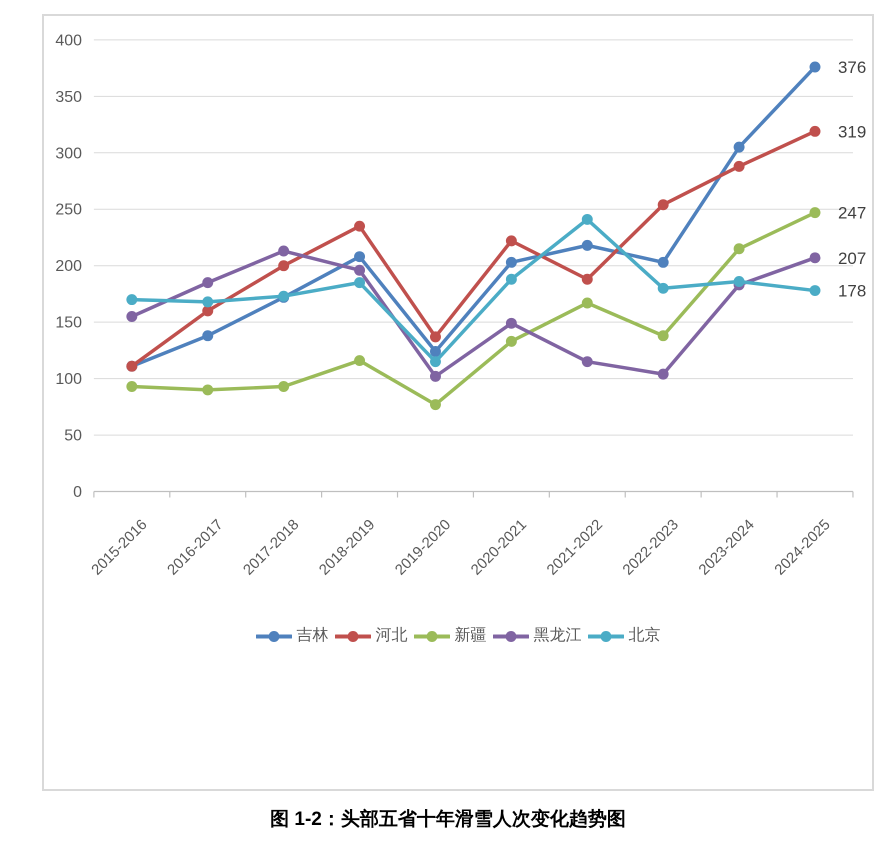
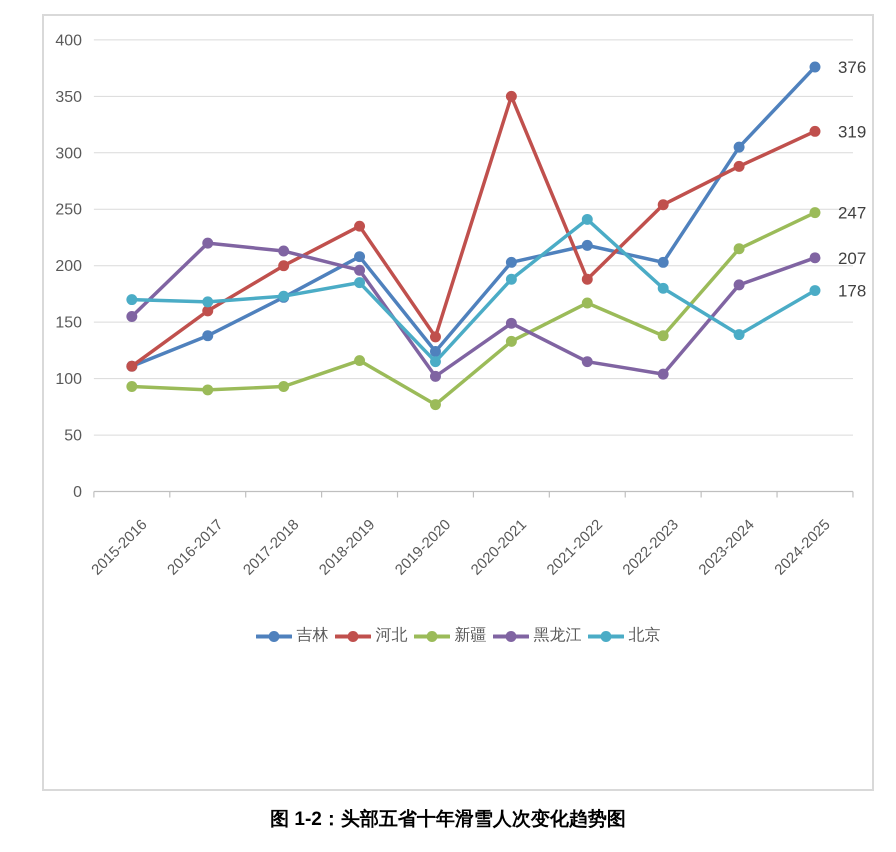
黑龙江/2016-2017: 185 -> 220
河北/2020-2021: 222 -> 350
北京/2023-2024: 186 -> 139
